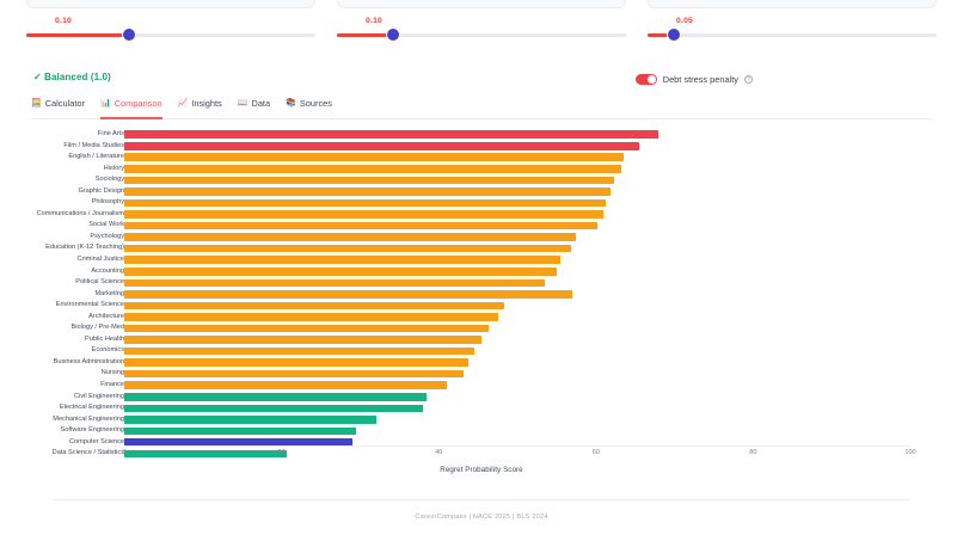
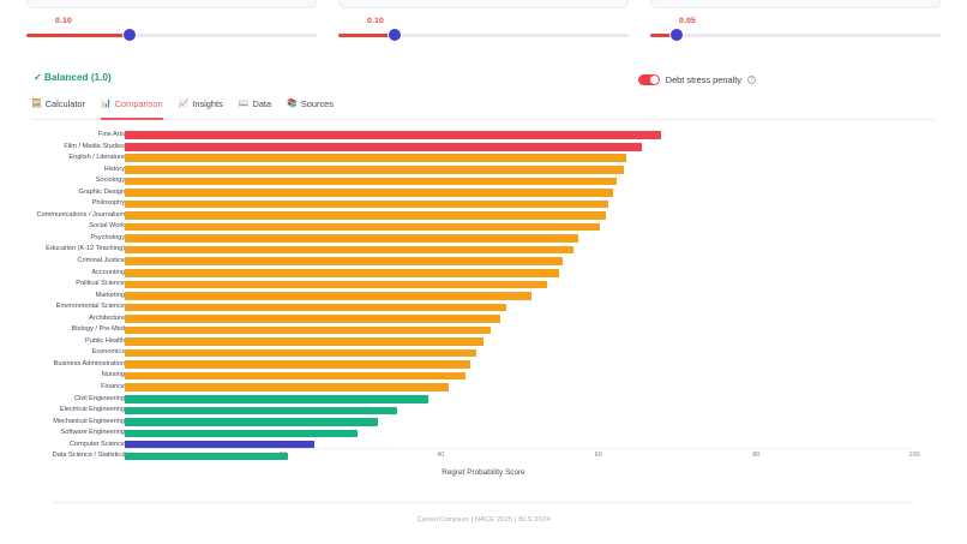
Marketing: 57 -> 52
Electrical Engineering: 38 -> 34
Computer Science: 29 -> 24
